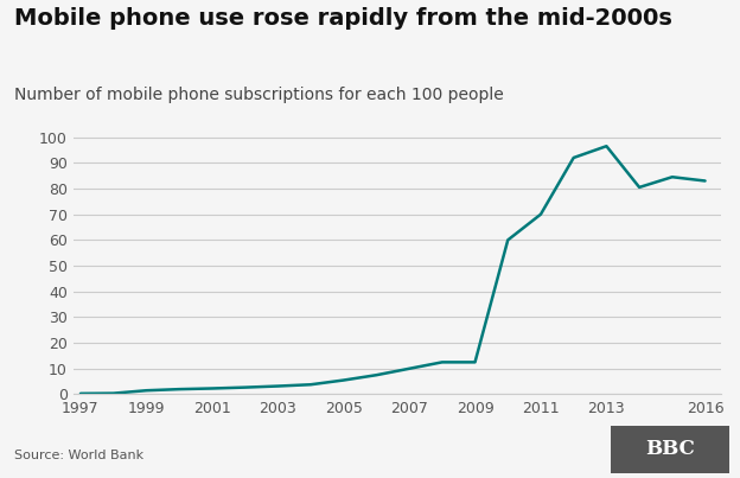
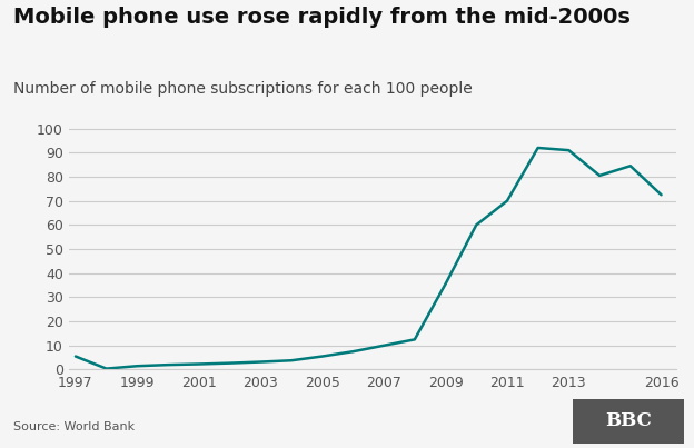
1997: 0.3 -> 5.5
2009: 12.5 -> 35.5
2013: 96.5 -> 91.0
2016: 83.0 -> 72.5
